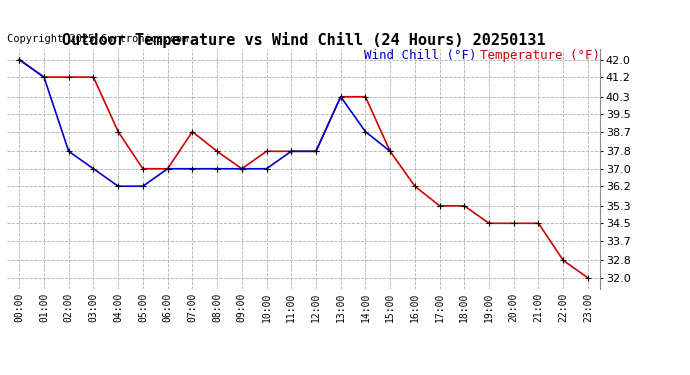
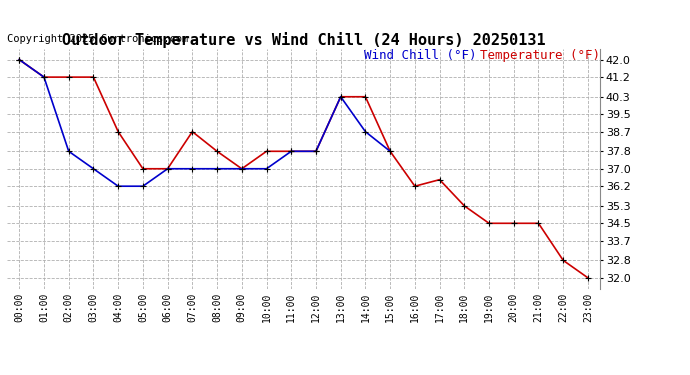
Temperature (°F)/17:00: 35.3 -> 36.5
